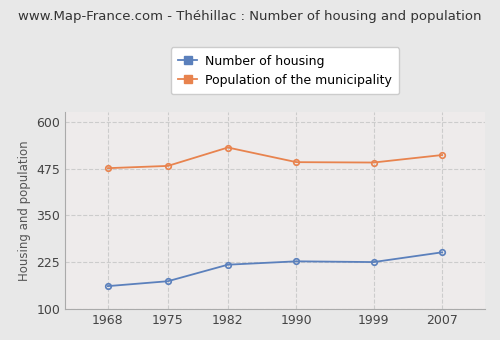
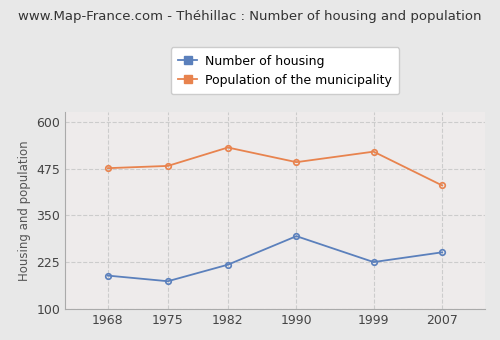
Number of housing/1968: 162 -> 190
Number of housing/1990: 228 -> 295
Population of the municipality/1999: 491 -> 520
Population of the municipality/2007: 511 -> 430
